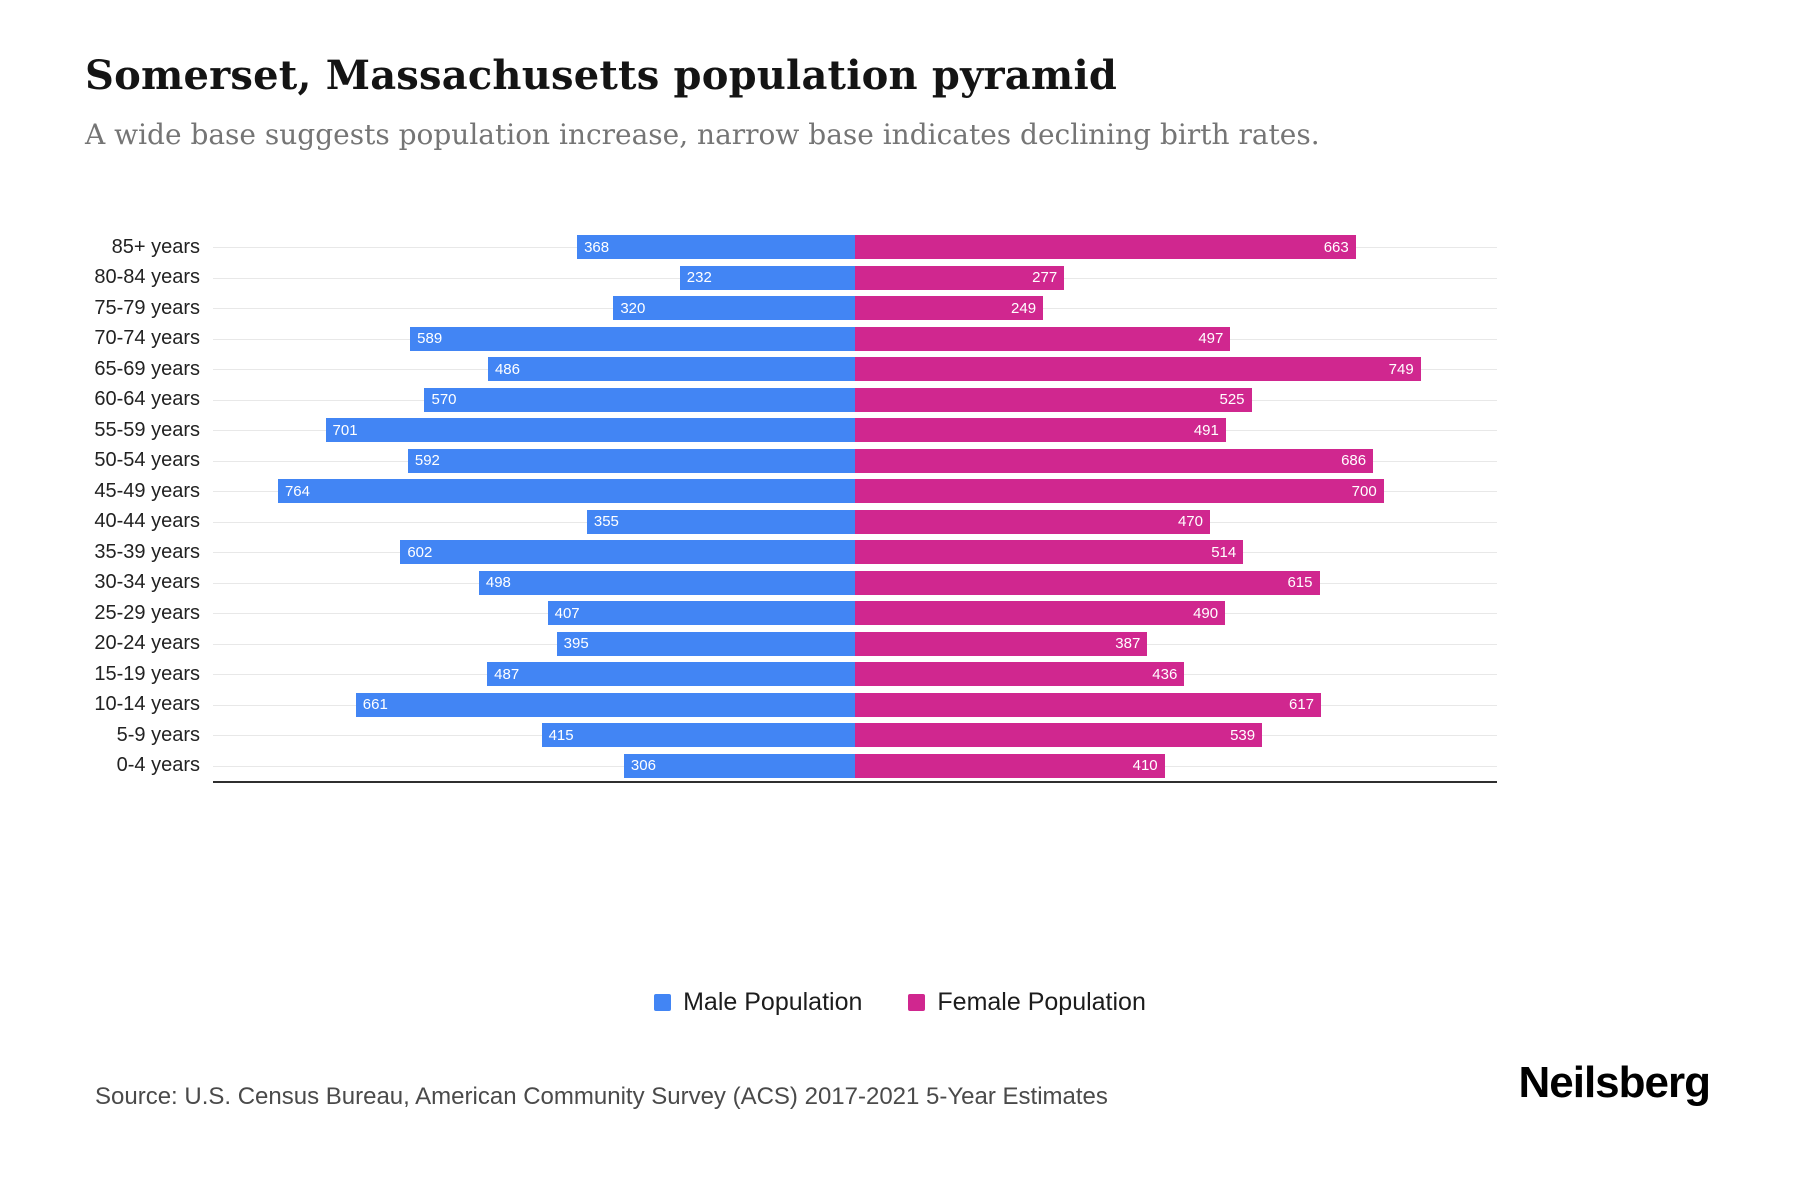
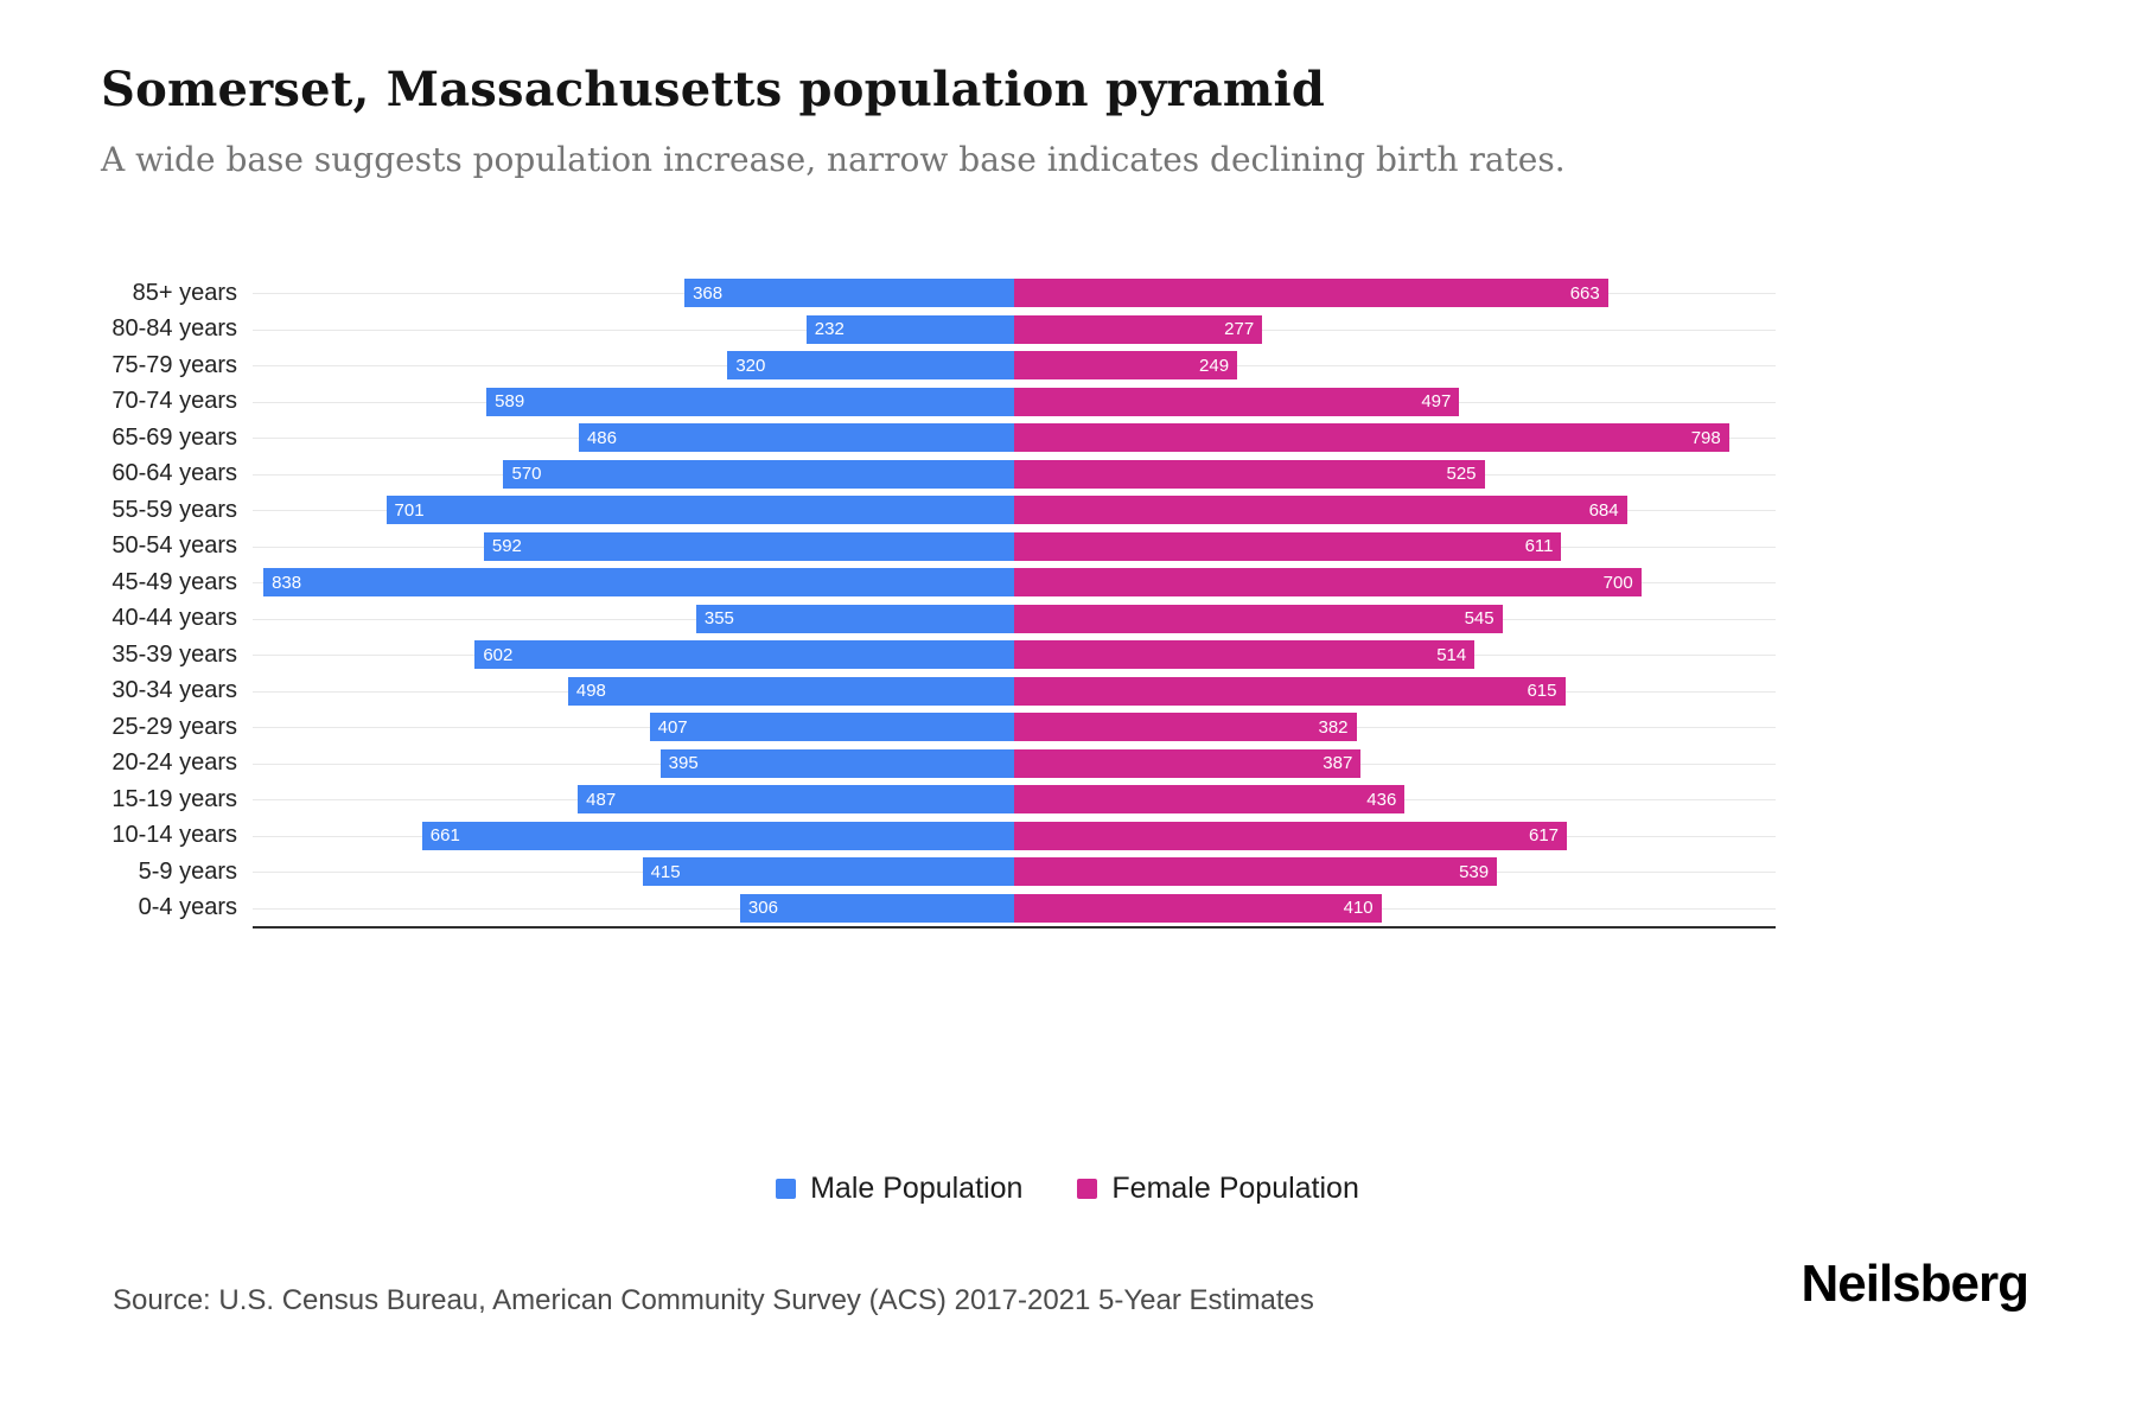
Female Population/65-69 years: 749 -> 798
Female Population/55-59 years: 491 -> 684
Female Population/50-54 years: 686 -> 611
Male Population/45-49 years: 764 -> 838
Female Population/40-44 years: 470 -> 545
Female Population/25-29 years: 490 -> 382
